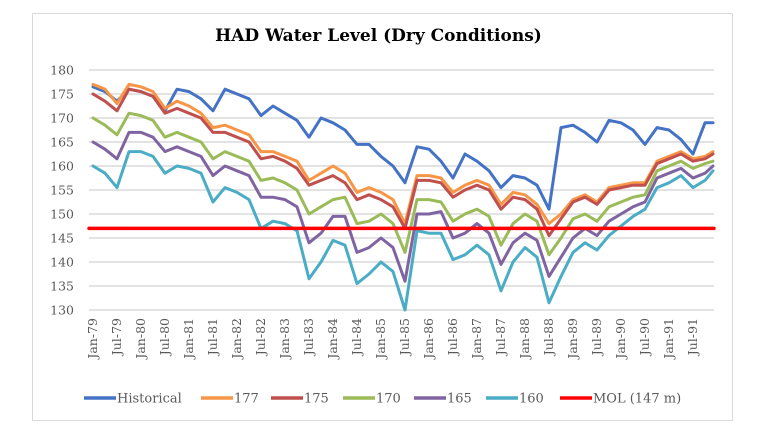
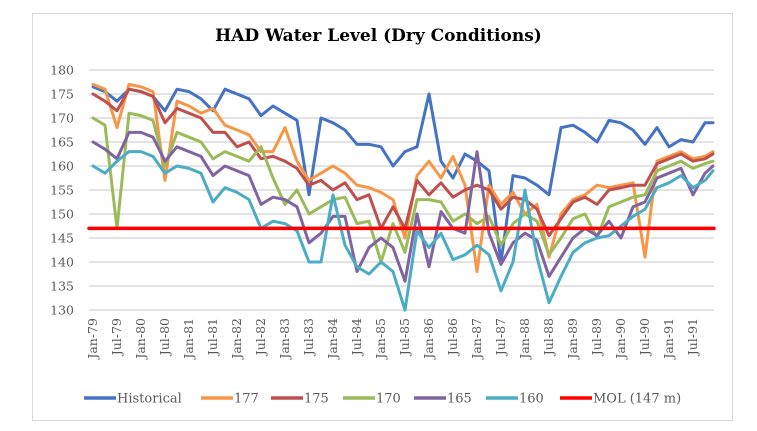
177/Jul-79: 173 -> 168
170/Jul-79: 166 -> 147
160/Jul-79: 156 -> 161
177/Jul-80: 172 -> 157
175/Jul-80: 171 -> 169
170/Jul-80: 166 -> 160
165/Jul-80: 163 -> 161
177/Jul-81: 168 -> 172
175/Jan-82: 166 -> 164
170/Jul-82: 157 -> 164
165/Jul-82: 154 -> 152
177/Jan-83: 162 -> 168
170/Jan-83: 156 -> 152
Historical/Jul-83: 166 -> 154
160/Jul-83: 136 -> 140
175/Jan-84: 158 -> 155
160/Jan-84: 144 -> 154
177/Jul-84: 154 -> 156
165/Jul-84: 142 -> 138
160/Jul-84: 136 -> 139
Historical/Jan-85: 162 -> 164
175/Jan-85: 153 -> 147
170/Jan-85: 150 -> 140
Historical/Jul-85: 156 -> 163
177/Jul-85: 148 -> 145
Historical/Jan-86: 164 -> 175
177/Jan-86: 158 -> 161
175/Jan-86: 157 -> 154
165/Jan-86: 150 -> 139
160/Jan-86: 146 -> 143
177/Jul-86: 154 -> 162
165/Jul-86: 145 -> 147
177/Jan-87: 157 -> 138
170/Jan-87: 151 -> 148
165/Jan-87: 148 -> 163
Historical/Jul-87: 156 -> 140
177/Jan-88: 154 -> 150
160/Jan-88: 143 -> 155
Historical/Jul-88: 151 -> 154
177/Jul-88: 148 -> 141
177/Jul-89: 152 -> 156
170/Jul-89: 148 -> 145
160/Jul-89: 142 -> 145
165/Jan-90: 150 -> 145
177/Jul-90: 156 -> 141
Historical/Jan-91: 168 -> 164
Historical/Jul-91: 162 -> 165
165/Jul-91: 158 -> 154
